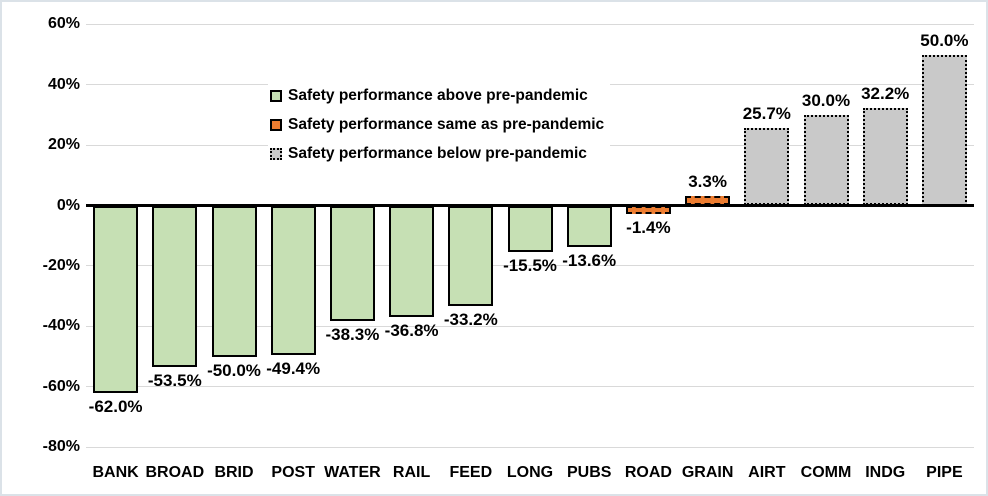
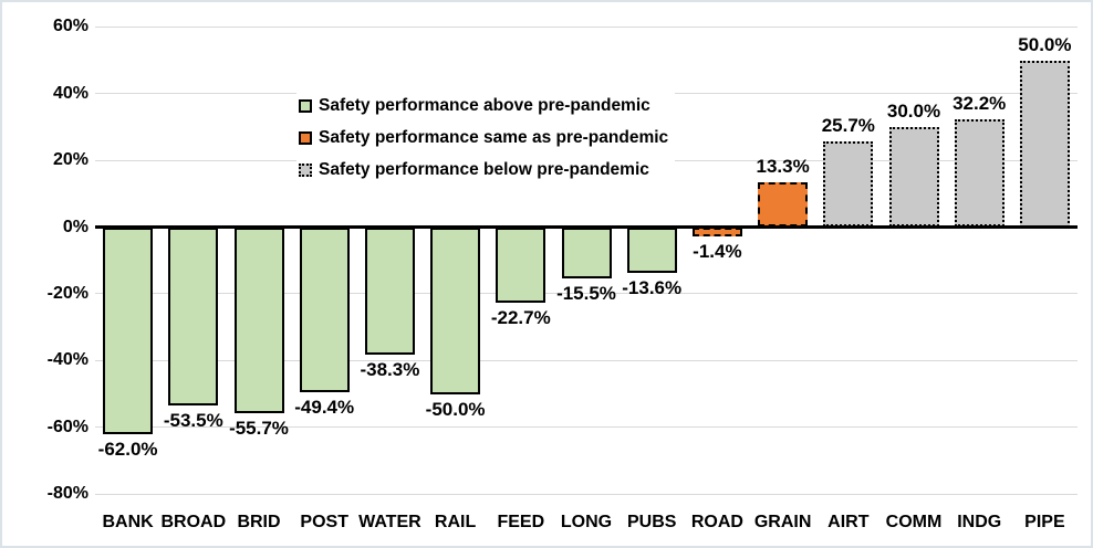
BRID: -50.0% -> -55.7%
RAIL: -36.8% -> -50.0%
FEED: -33.2% -> -22.7%
GRAIN: 3.3% -> 13.3%
